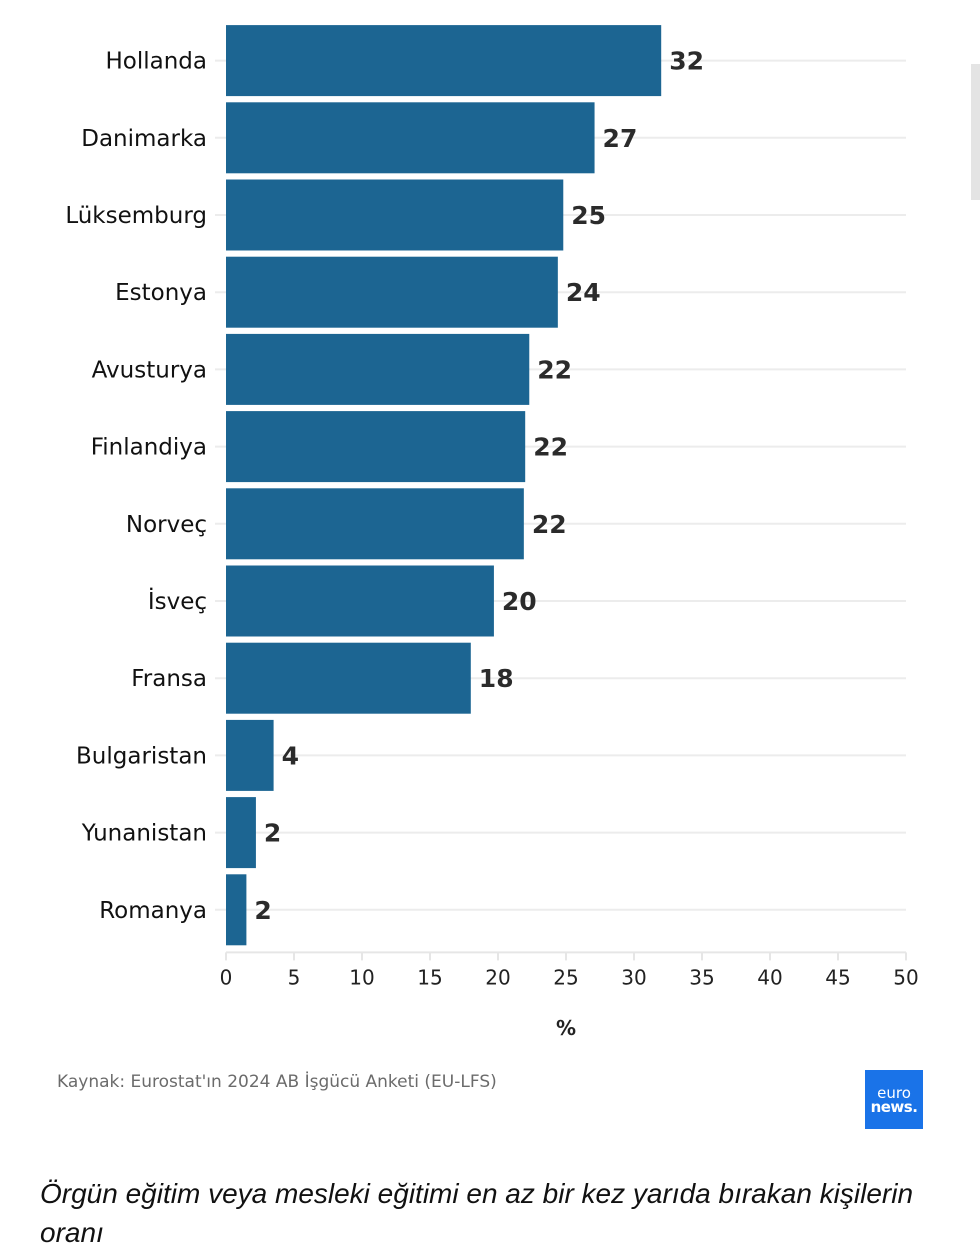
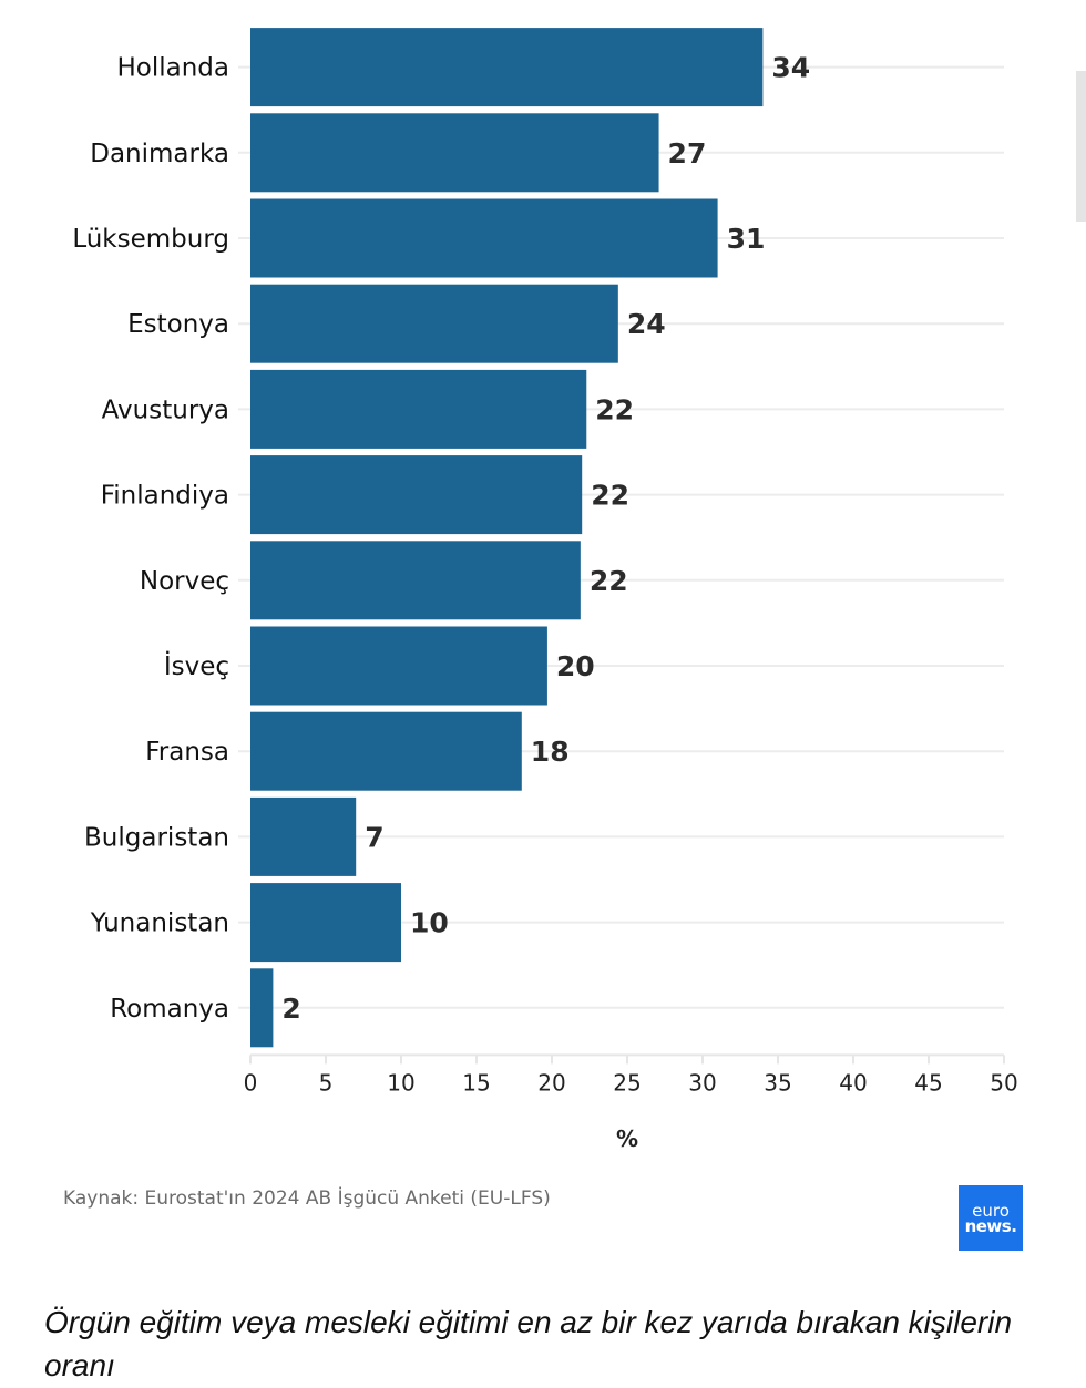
Hollanda: 32 -> 34
Lüksemburg: 25 -> 31
Bulgaristan: 4 -> 7
Yunanistan: 2 -> 10
